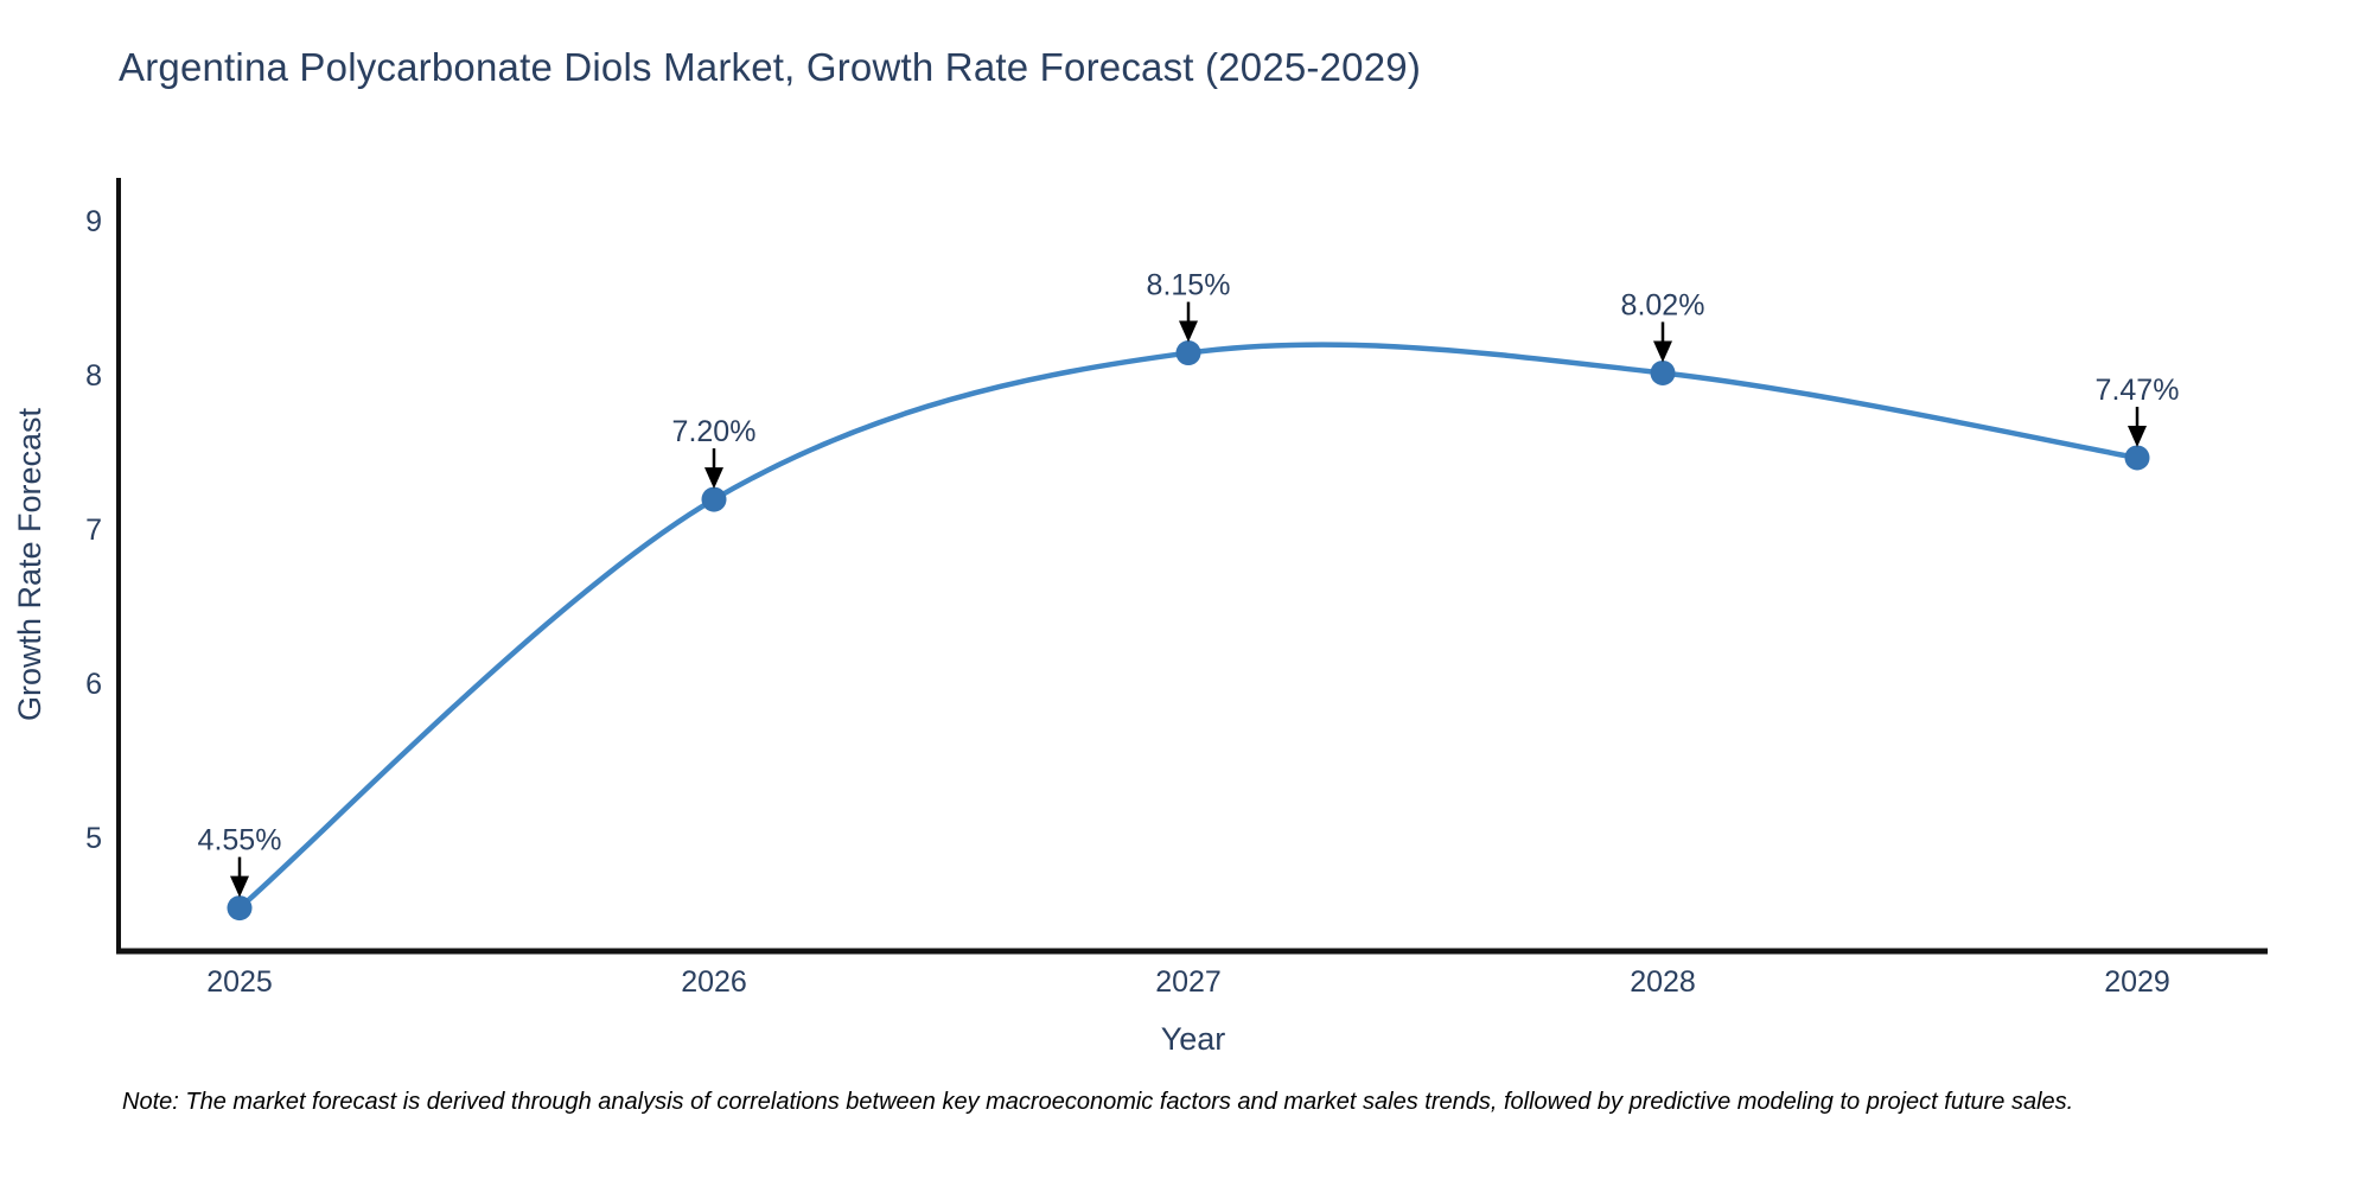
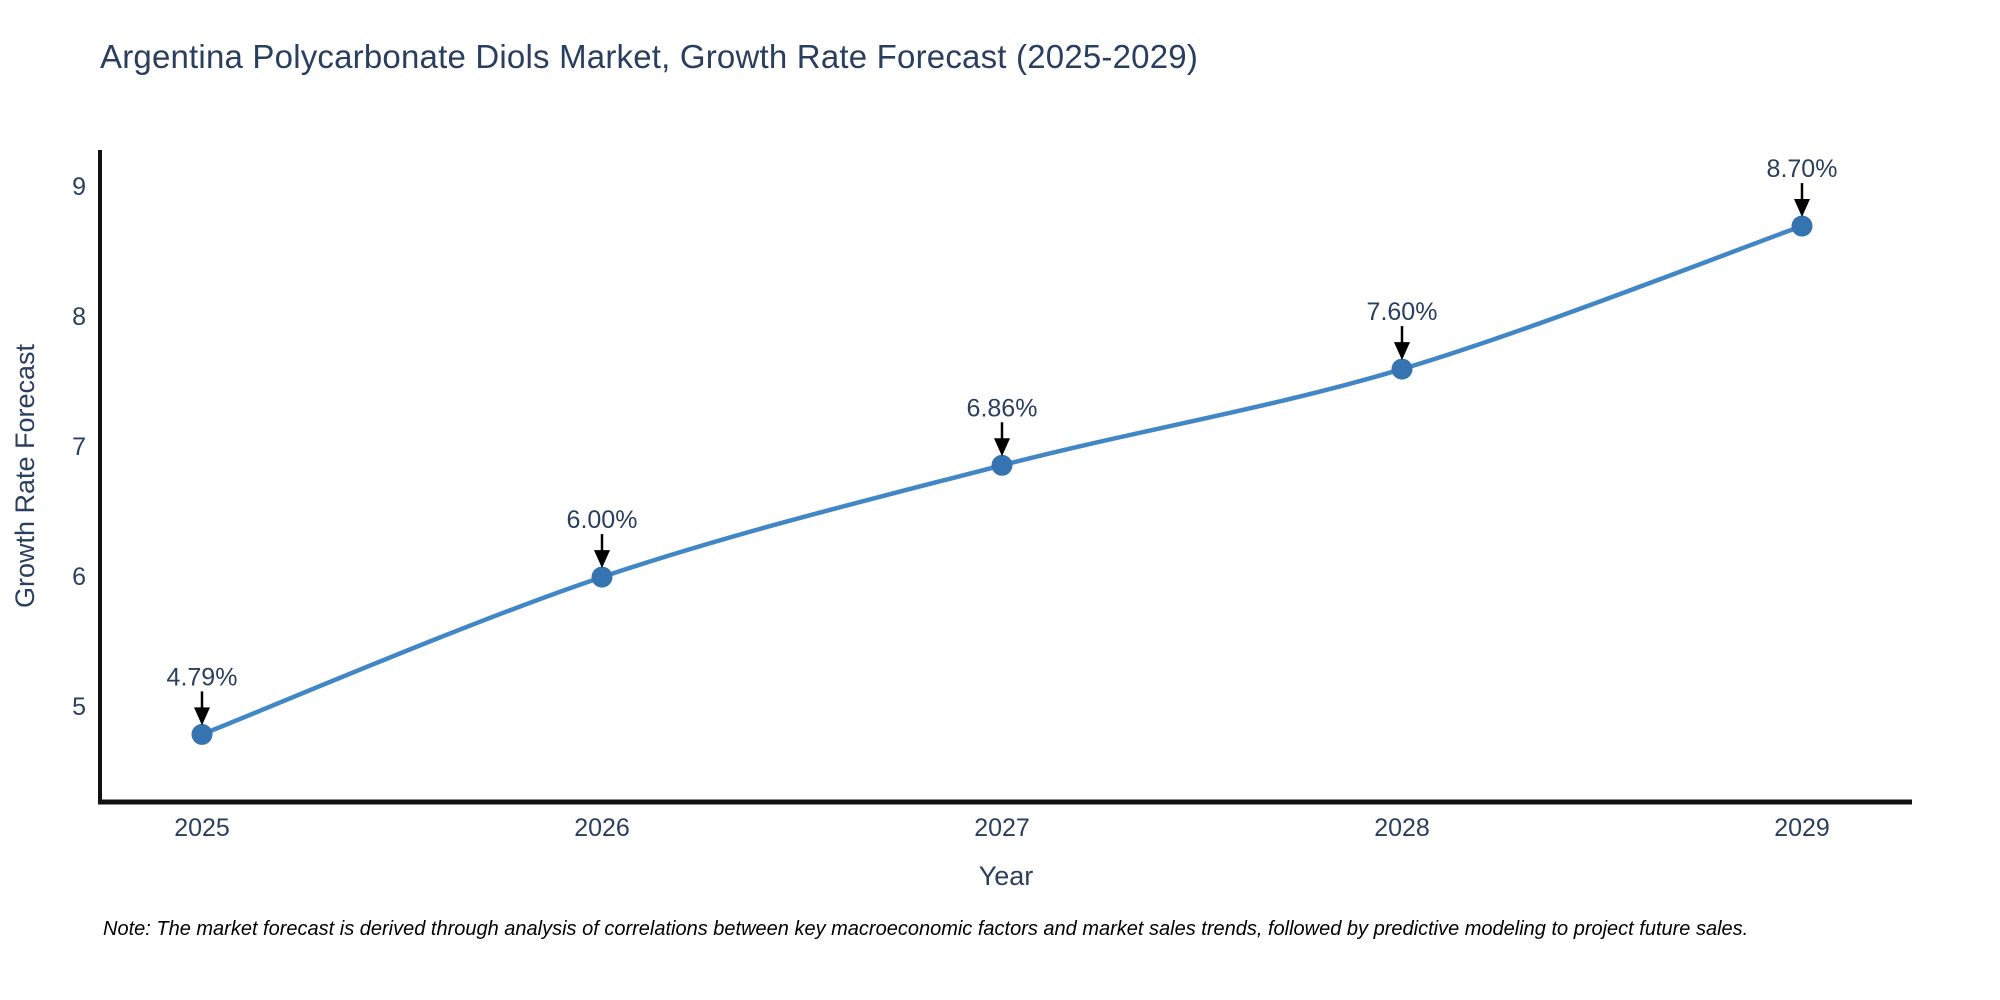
2025: 4.55% -> 4.79%
2026: 7.20% -> 6.00%
2027: 8.15% -> 6.86%
2028: 8.02% -> 7.60%
2029: 7.47% -> 8.70%
